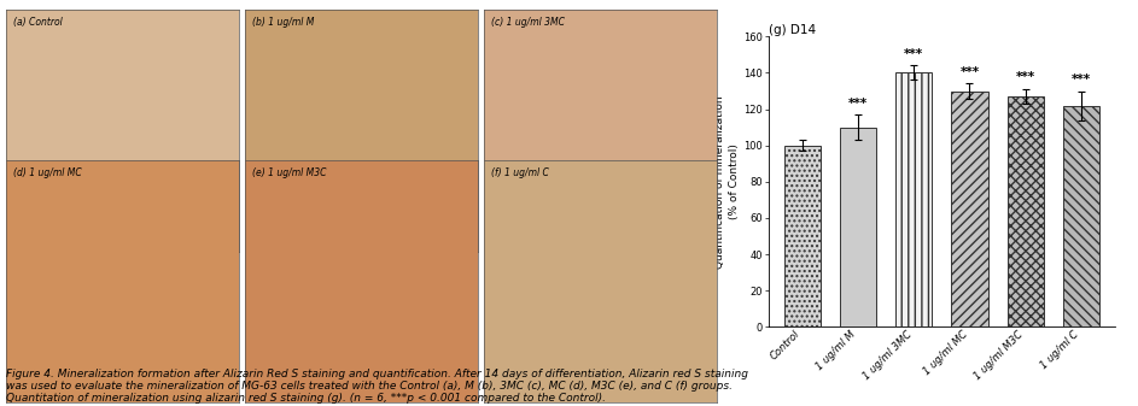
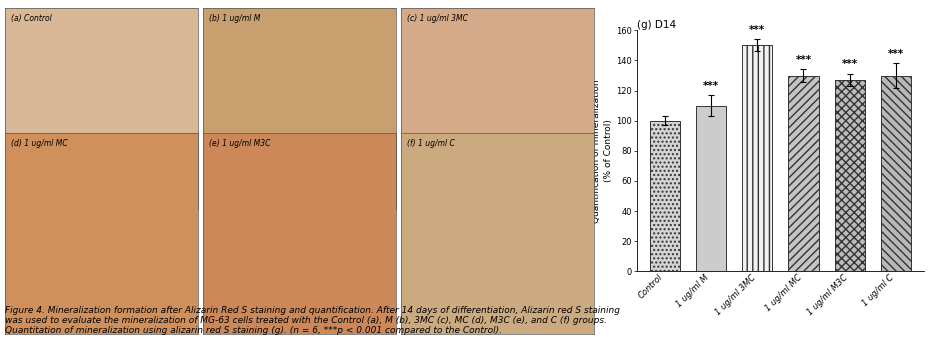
1 ug/ml 3MC: 140 -> 150
1 ug/ml C: 122 -> 130
